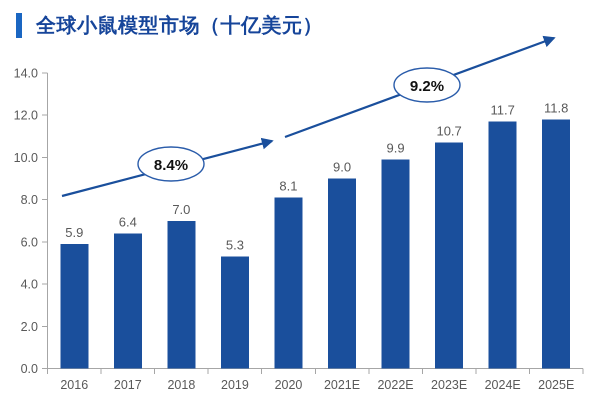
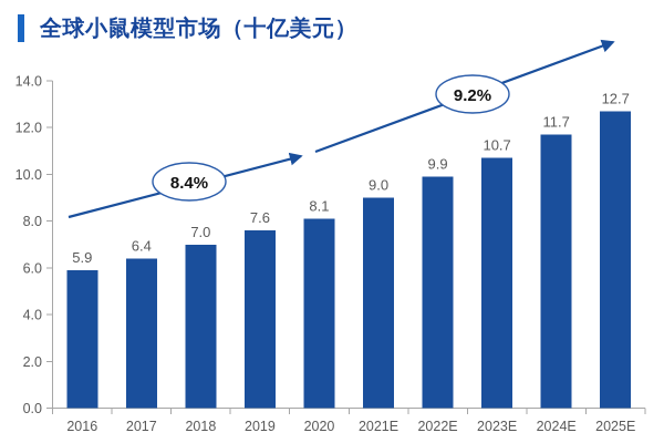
2019: 5.3 -> 7.6
2025E: 11.8 -> 12.7
